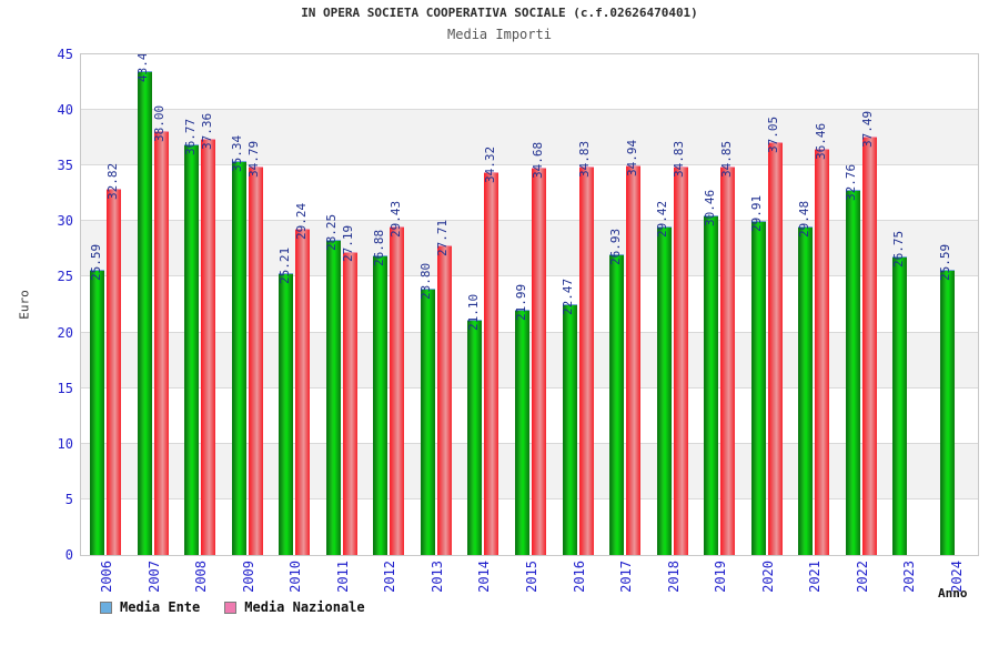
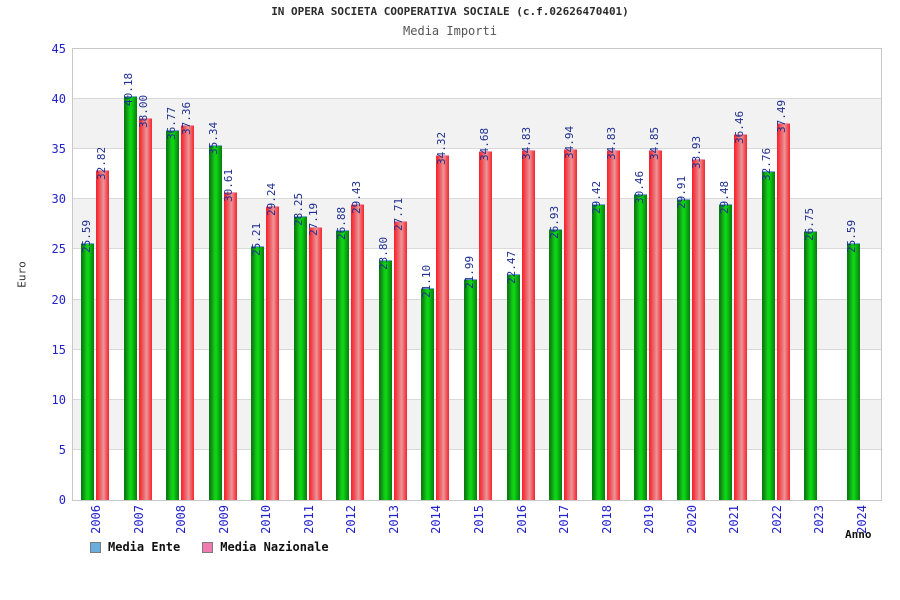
Media Ente/2007: 43.41 -> 40.18
Media Nazionale/2009: 34.79 -> 30.61
Media Nazionale/2020: 37.05 -> 33.93
